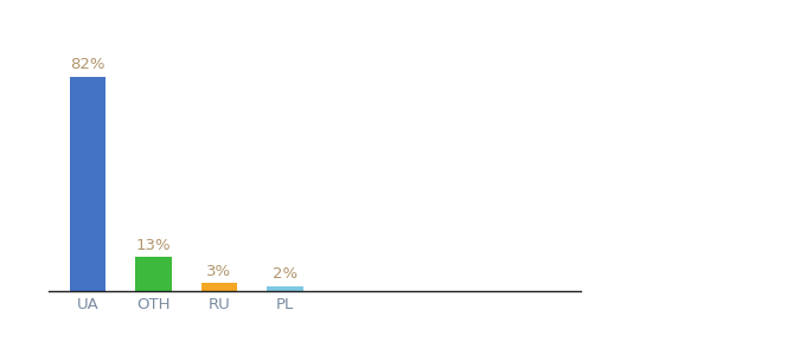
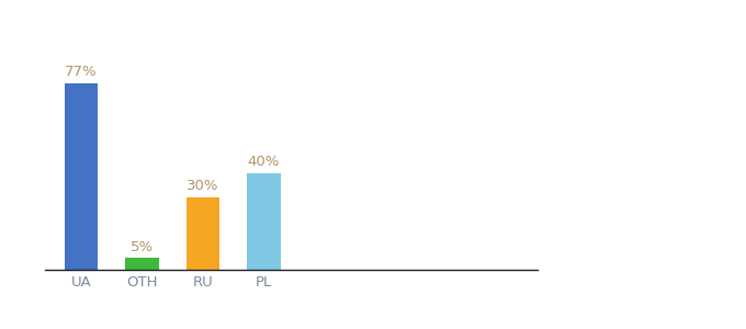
UA: 82% -> 77%
OTH: 13% -> 5%
RU: 3% -> 30%
PL: 2% -> 40%
